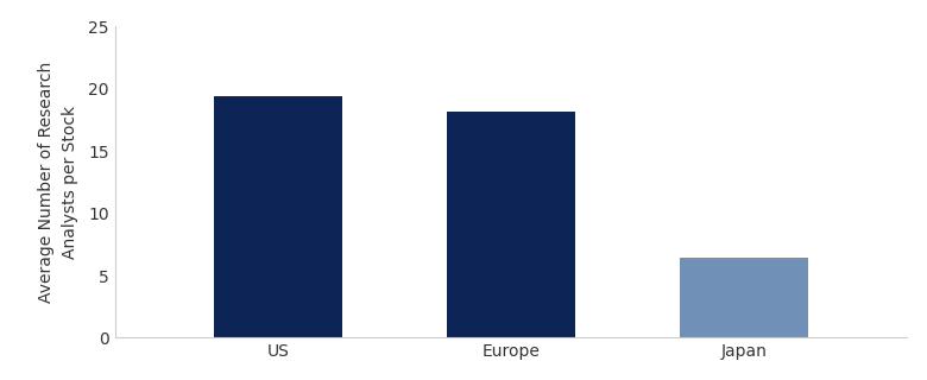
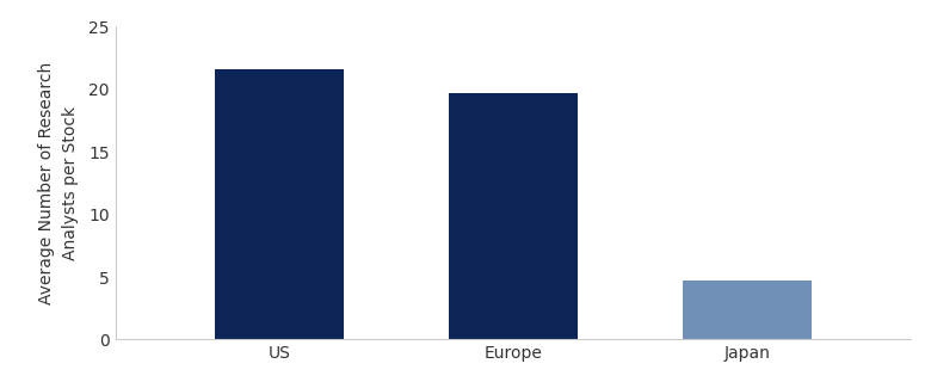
US: 19.4 -> 21.6
Europe: 18.2 -> 19.7
Japan: 6.4 -> 4.7
